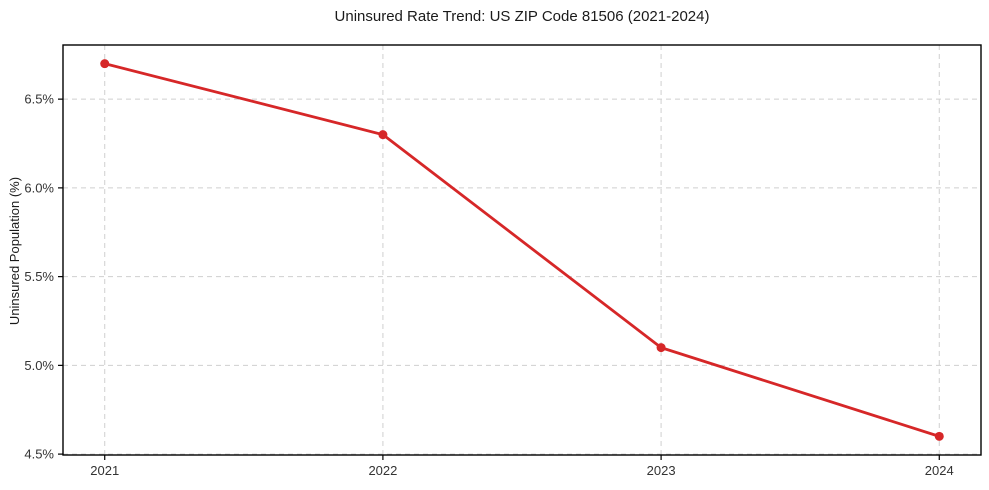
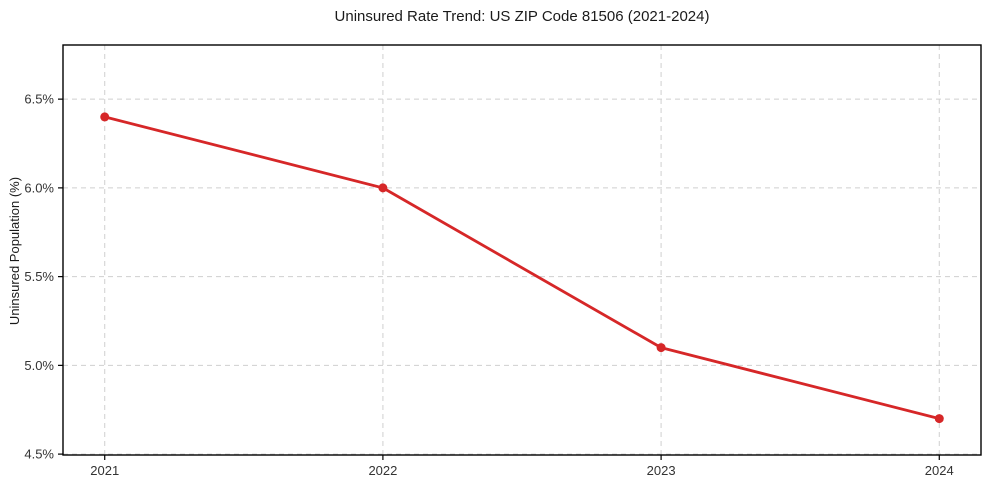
2021: 6.7% -> 6.4%
2022: 6.3% -> 6.0%
2024: 4.6% -> 4.7%
